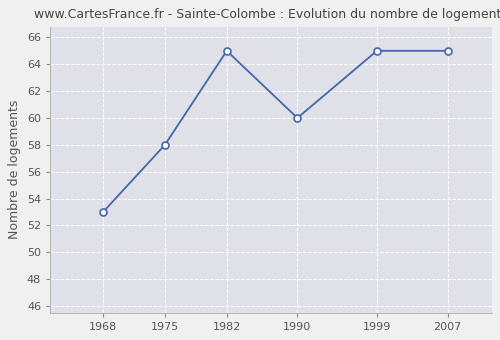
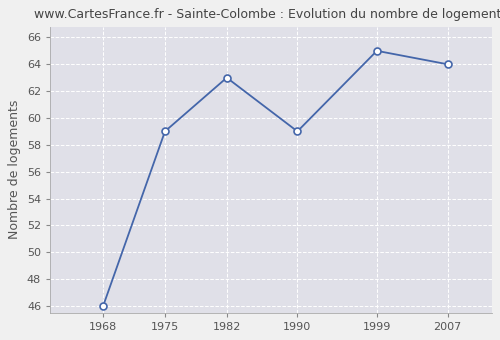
1968: 53 -> 46
1975: 58 -> 59
1982: 65 -> 63
1990: 60 -> 59
2007: 65 -> 64
